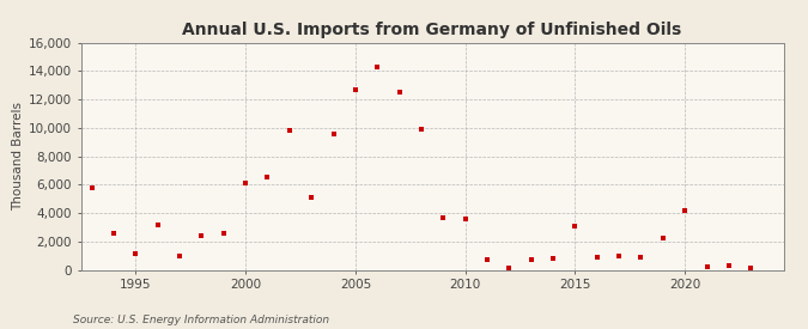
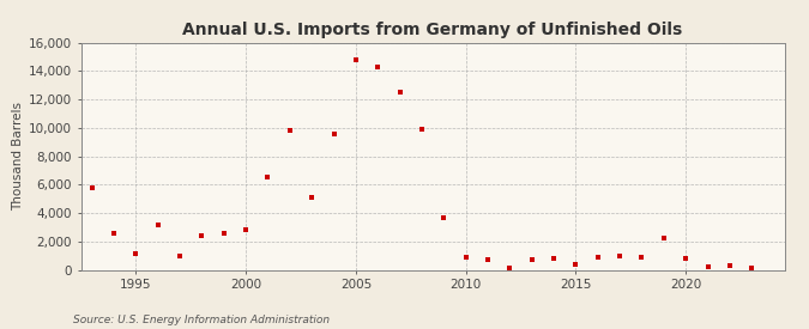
2000: 6,100 -> 2,800
2005: 12,700 -> 14,800
2010: 3,600 -> 900
2015: 3,100 -> 400
2020: 4,200 -> 800
